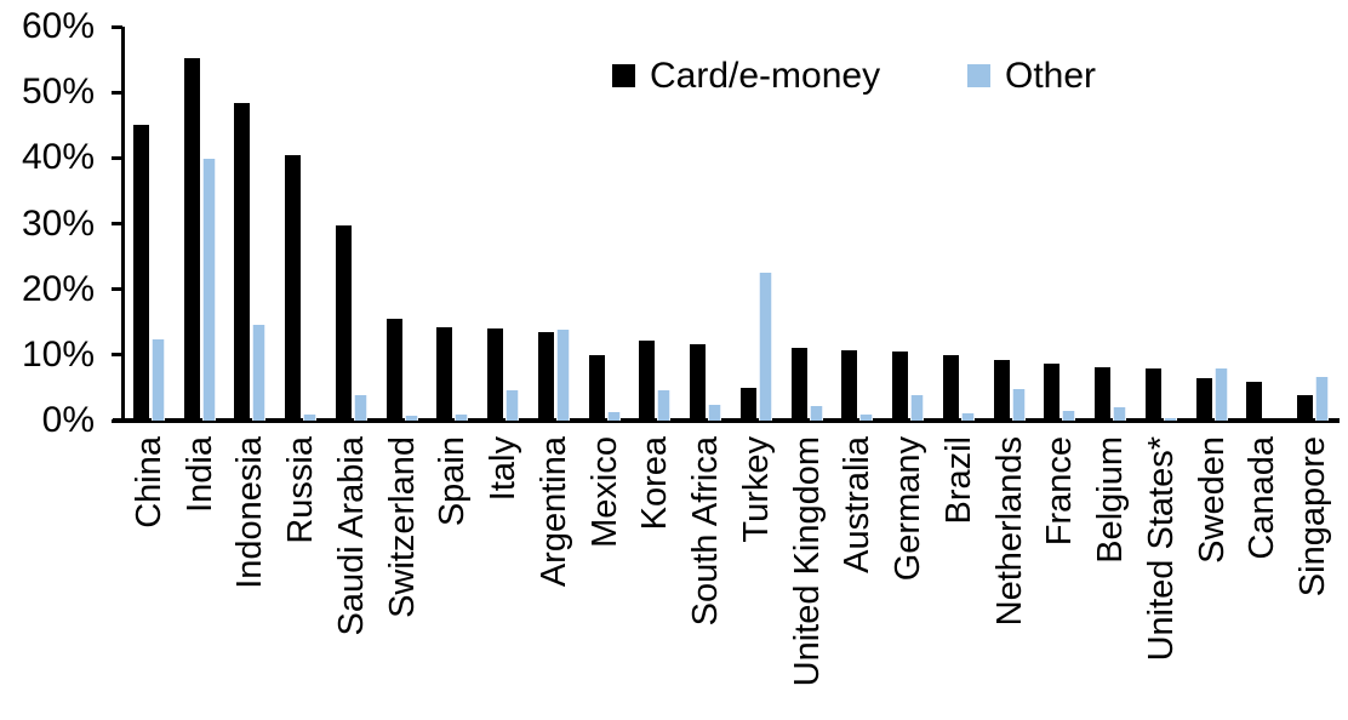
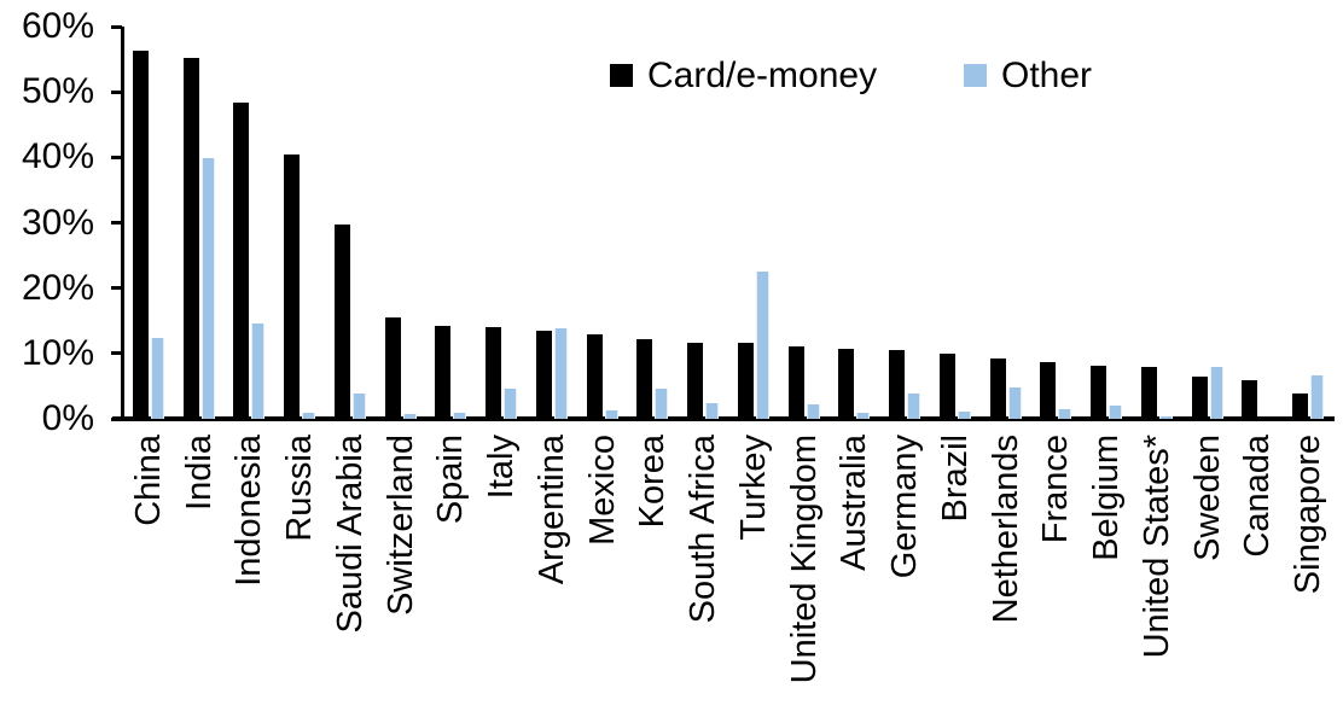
Card/e-money/China: 45% -> 56%
Card/e-money/Mexico: 10% -> 13%
Card/e-money/Turkey: 5% -> 12%
